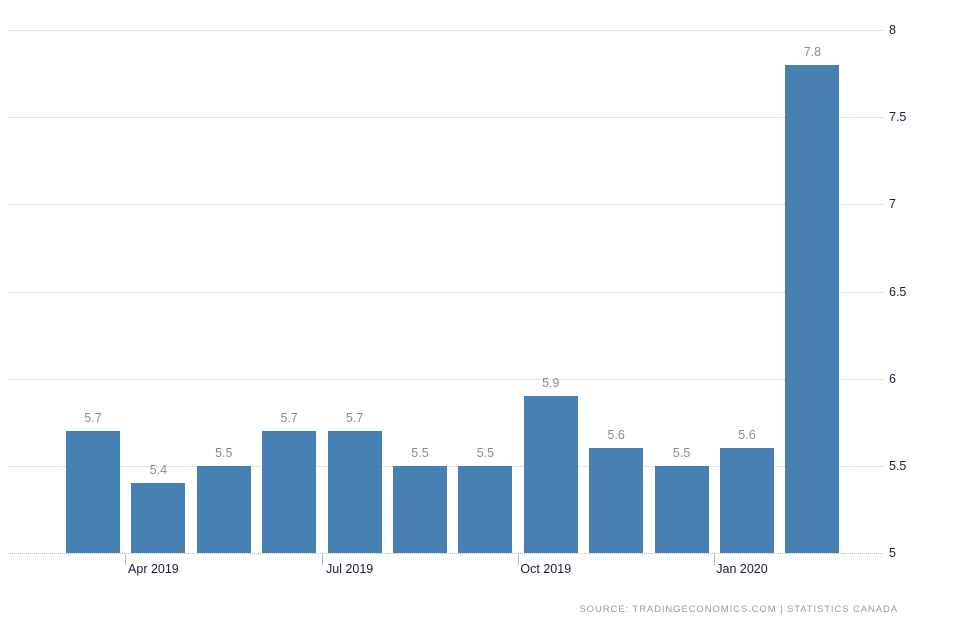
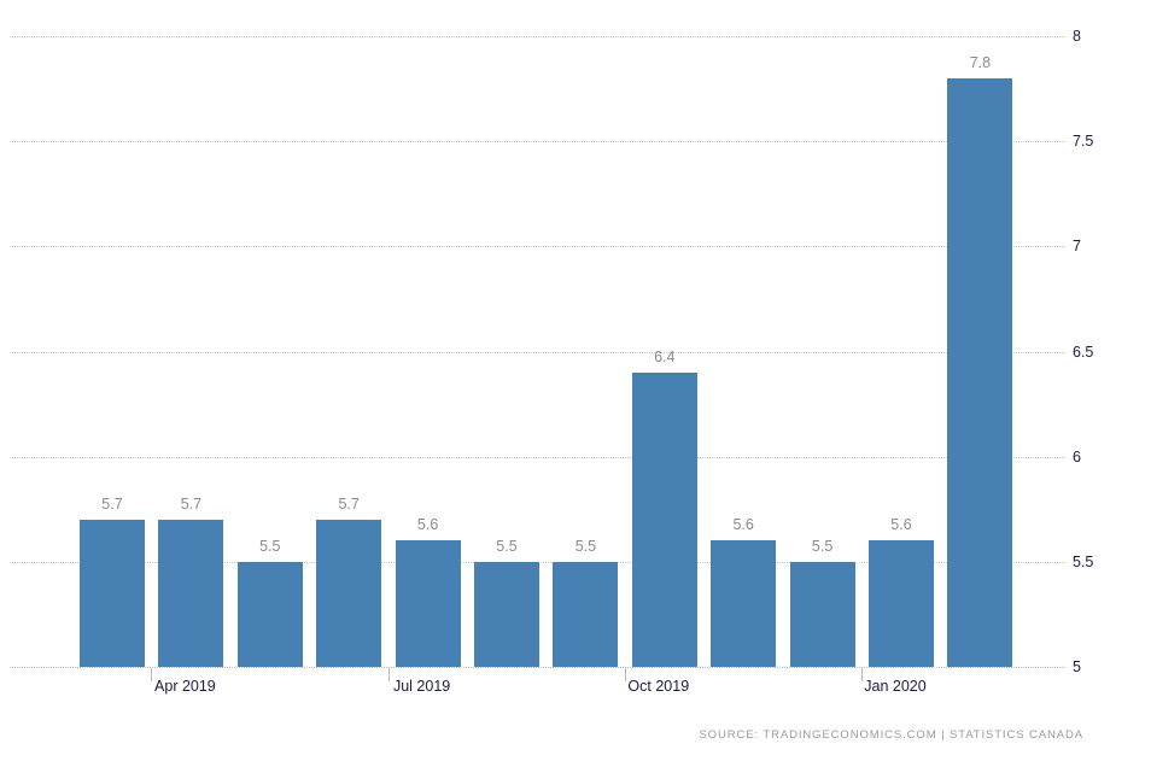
Apr 2019: 5.4 -> 5.7
Jul 2019: 5.7 -> 5.6
Oct 2019: 5.9 -> 6.4
